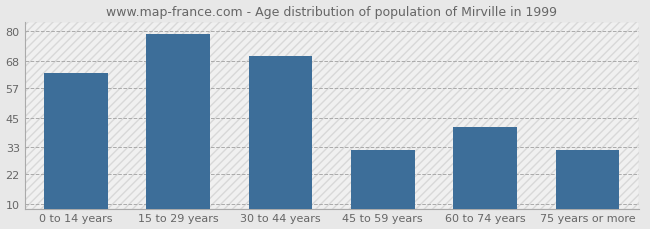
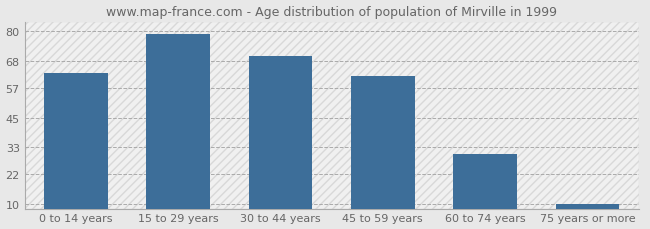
45 to 59 years: 32 -> 62
60 to 74 years: 41 -> 30
75 years or more: 32 -> 10
